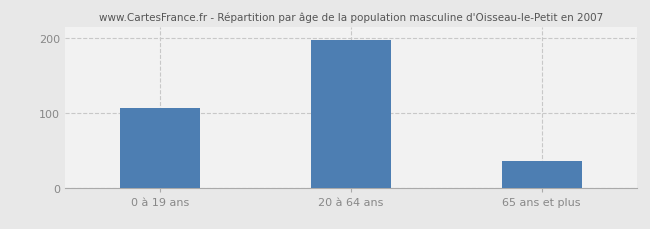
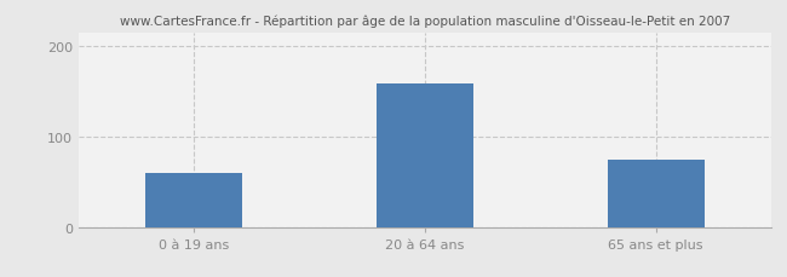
0 à 19 ans: 106 -> 60
20 à 64 ans: 197 -> 158
65 ans et plus: 35 -> 74
